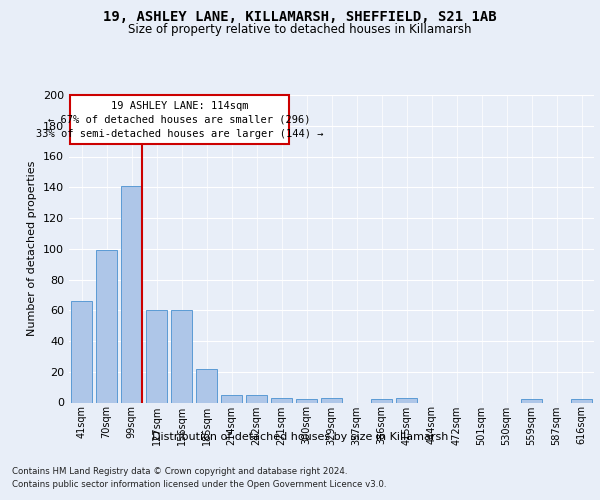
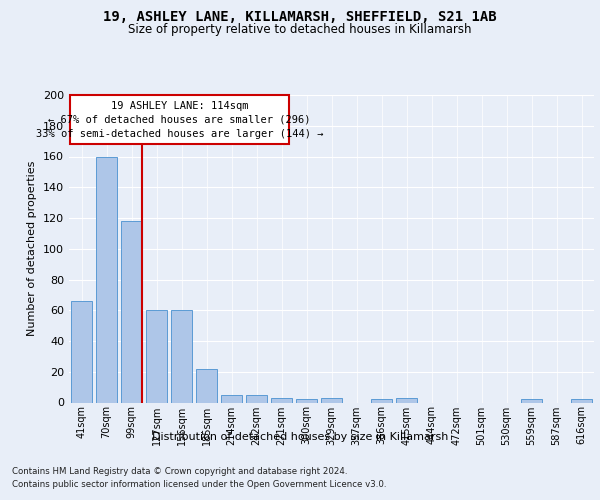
70sqm: 99 -> 160
99sqm: 141 -> 118
